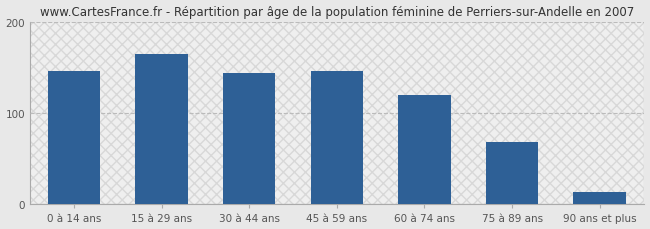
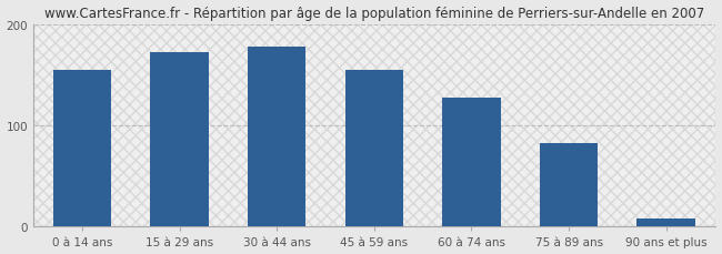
0 à 14 ans: 146 -> 155
15 à 29 ans: 164 -> 172
30 à 44 ans: 144 -> 178
45 à 59 ans: 146 -> 155
60 à 74 ans: 120 -> 127
75 à 89 ans: 68 -> 82
90 ans et plus: 14 -> 8
